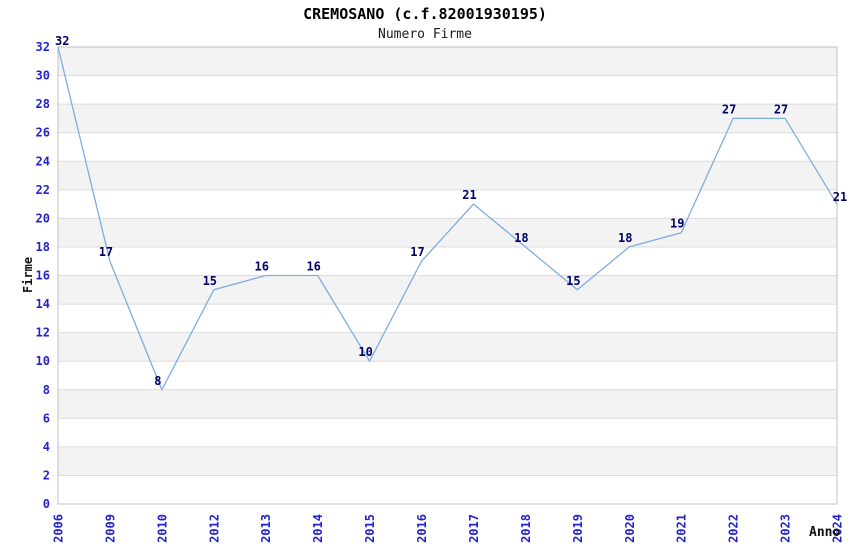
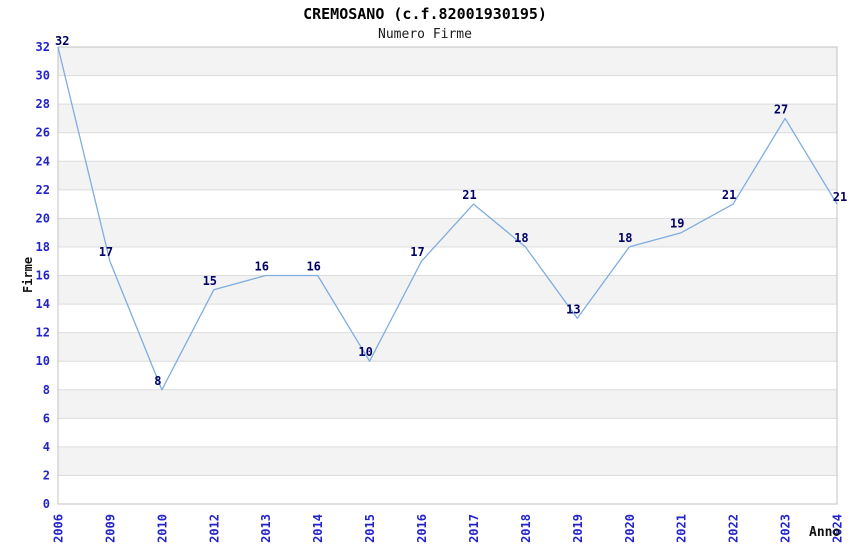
2019: 15 -> 13
2022: 27 -> 21
